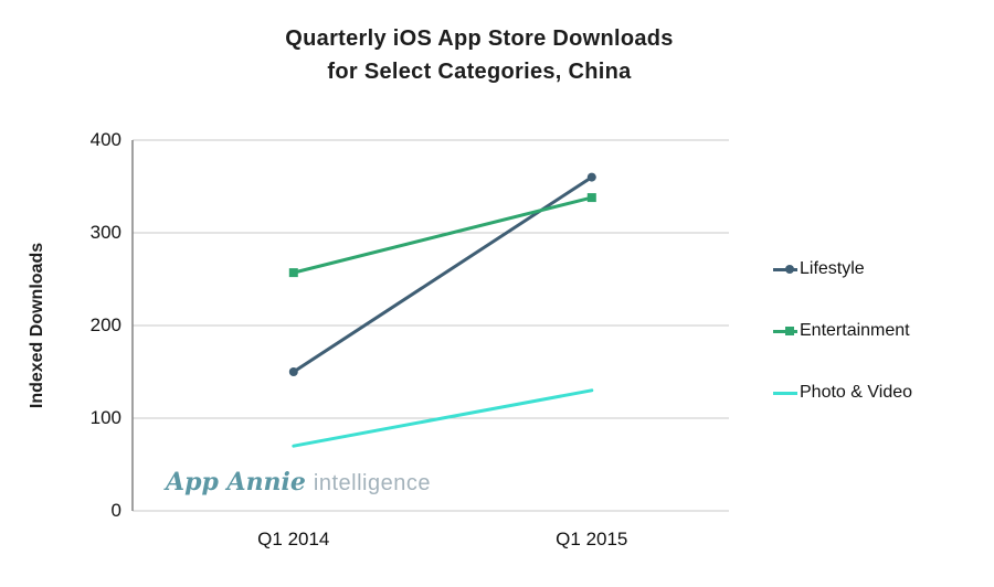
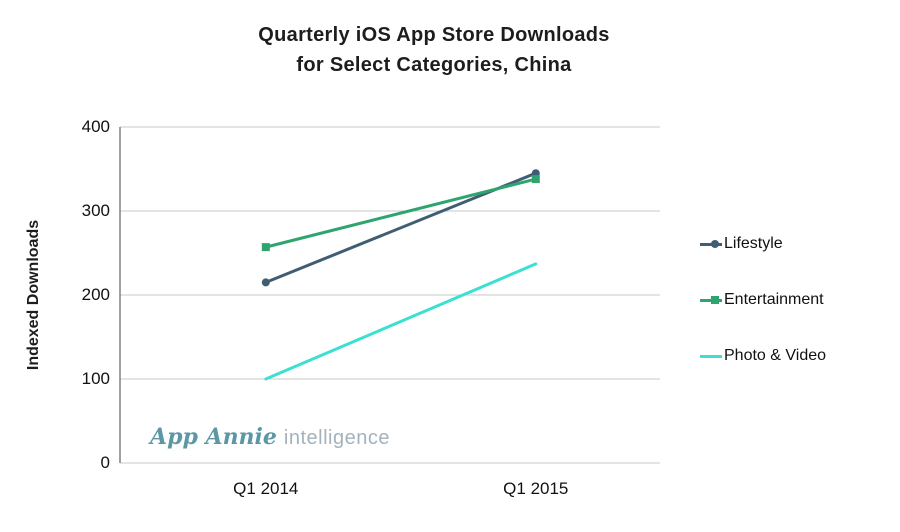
Lifestyle/Q1 2014: 150 -> 220
Photo & Video/Q1 2014: 70 -> 100
Lifestyle/Q1 2015: 360 -> 340
Photo & Video/Q1 2015: 130 -> 240
